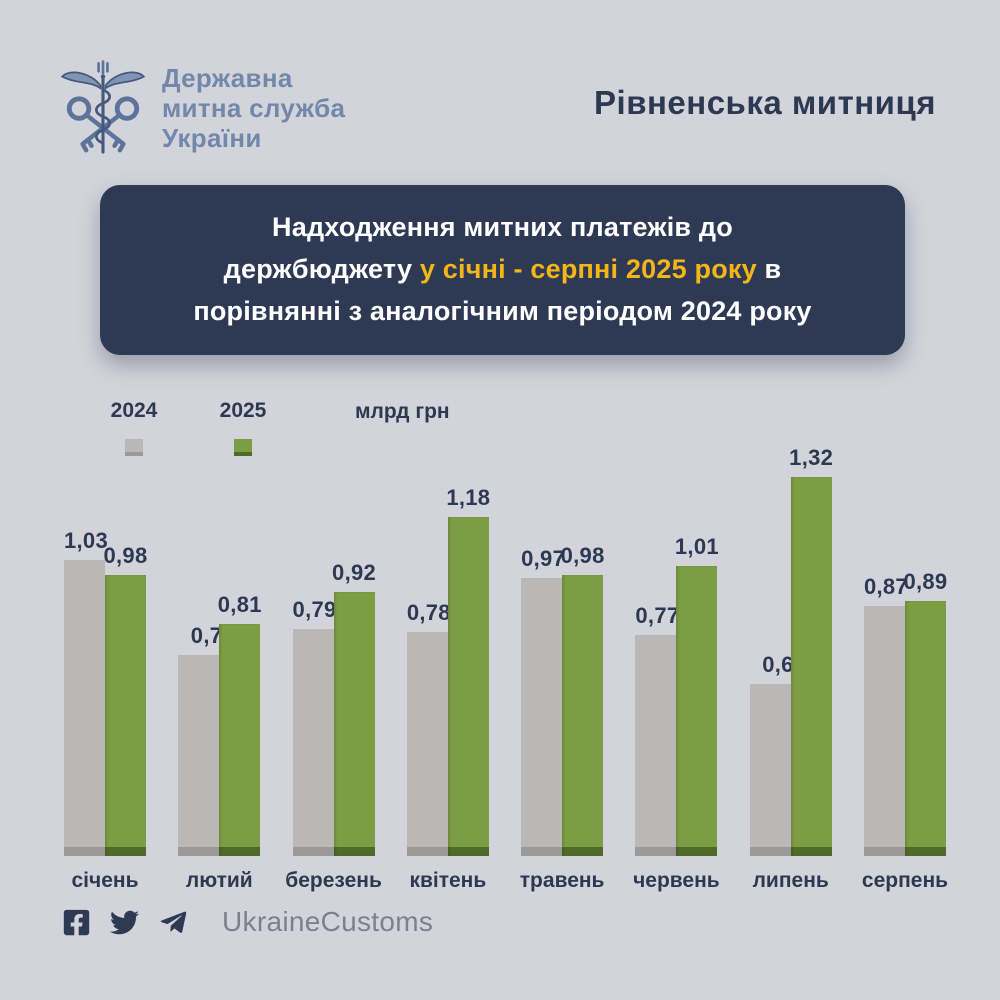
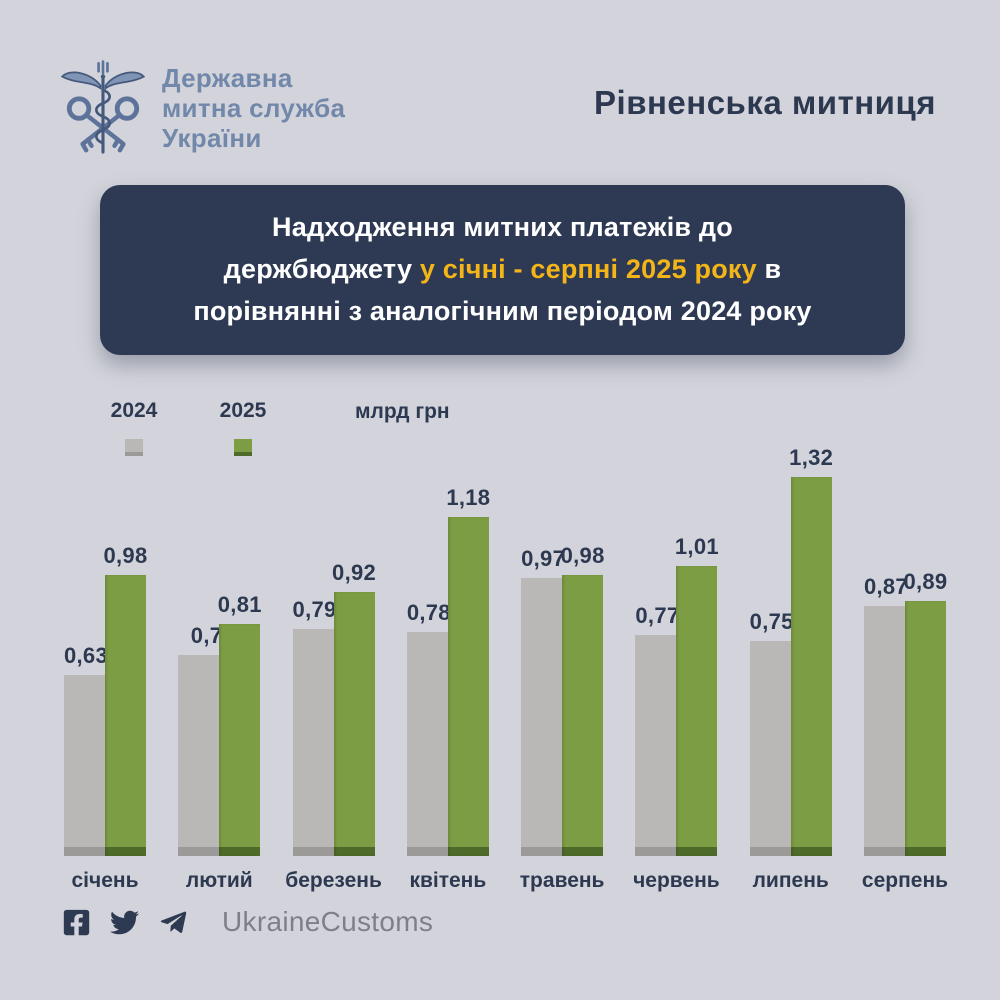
2024/січень: 1,03 -> 0,63
2024/липень: 0,6 -> 0,75
